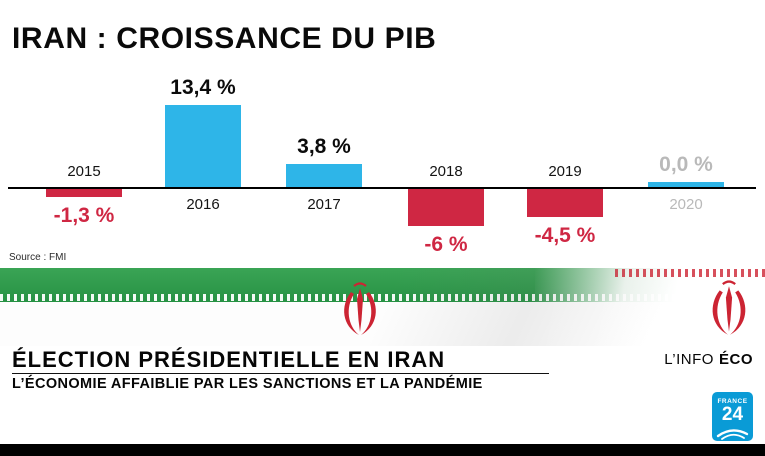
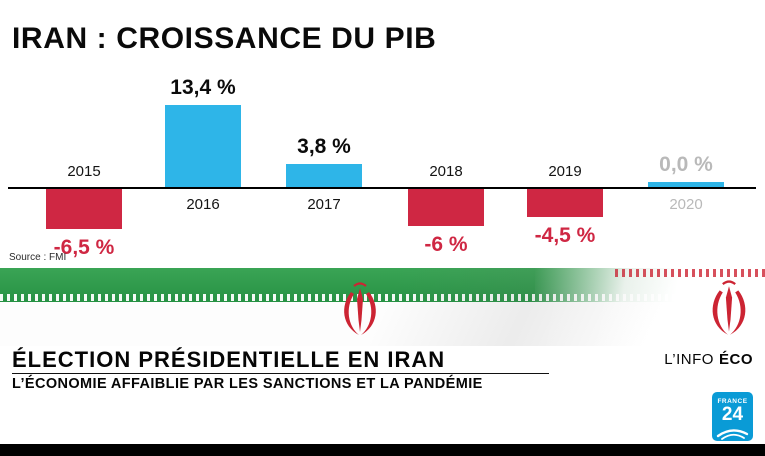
2015: -1,3 -> -6,5
